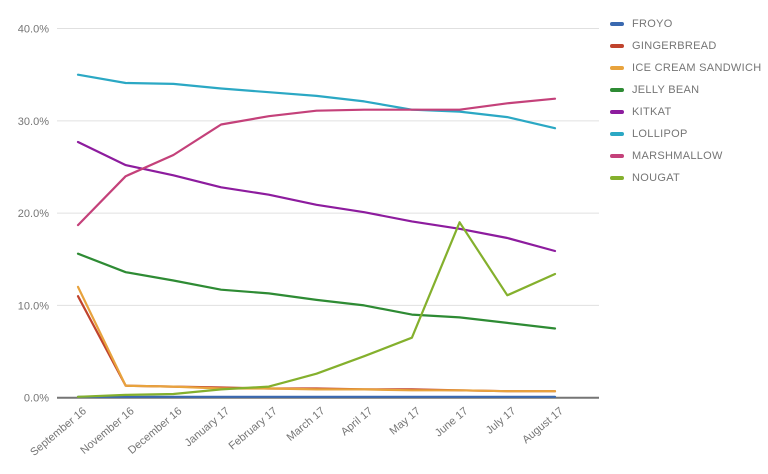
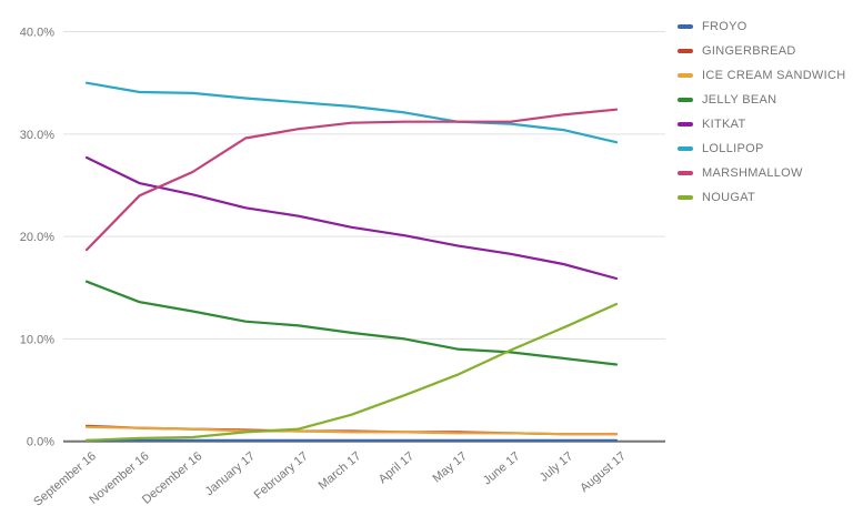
GINGERBREAD/September 16: 11% -> 2%
ICE CREAM SANDWICH/September 16: 12% -> 1%
NOUGAT/June 17: 19% -> 9%
